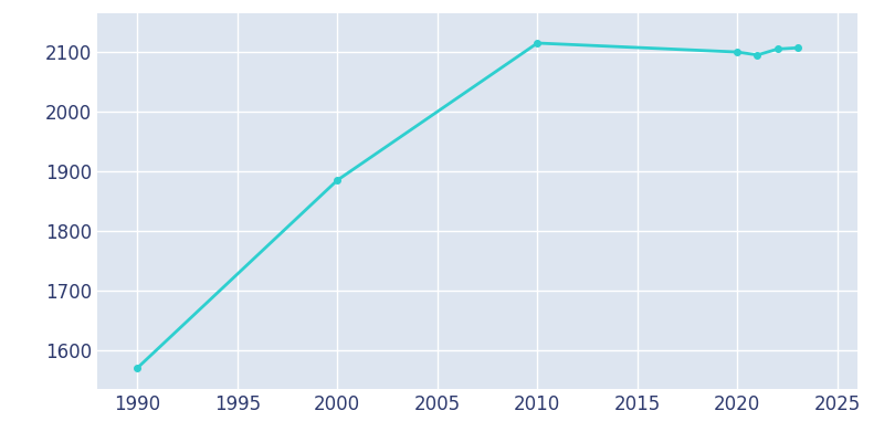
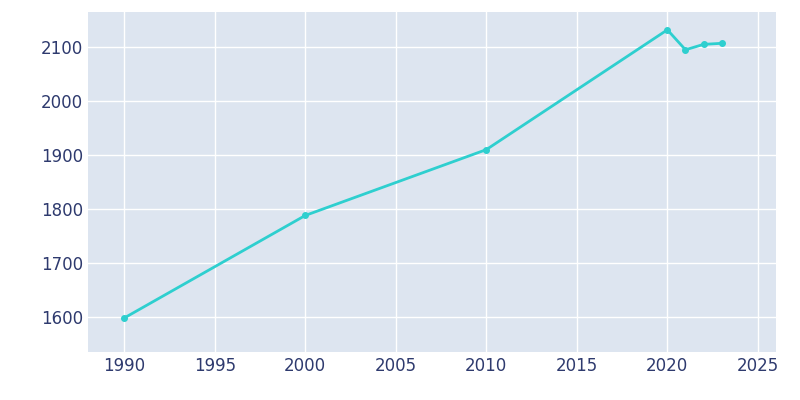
1990: 1570 -> 1598
2000: 1885 -> 1788
2010: 2115 -> 1910
2020: 2100 -> 2132
